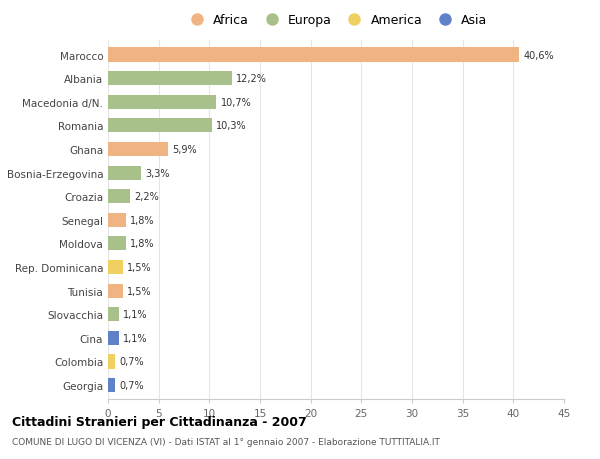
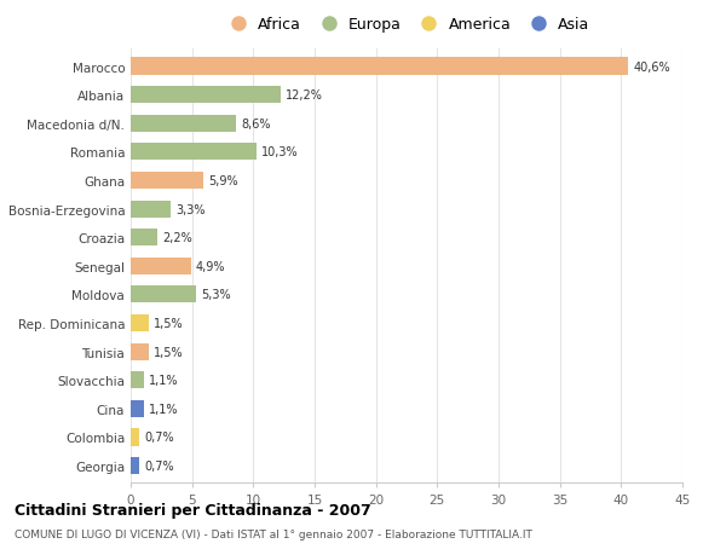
Macedonia d/N.: 10,7% -> 8,6%
Senegal: 1,8% -> 4,9%
Moldova: 1,8% -> 5,3%
